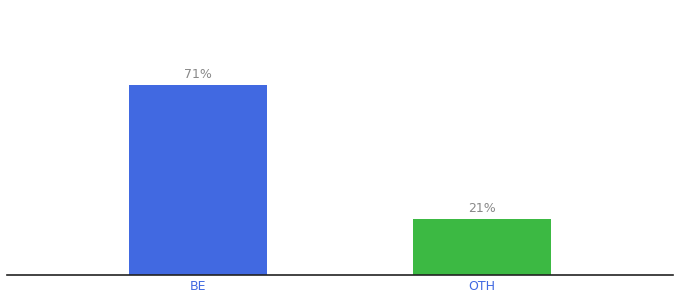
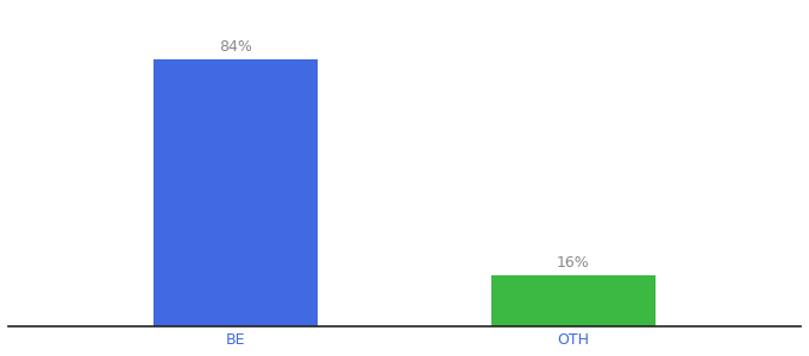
BE: 71% -> 84%
OTH: 21% -> 16%
